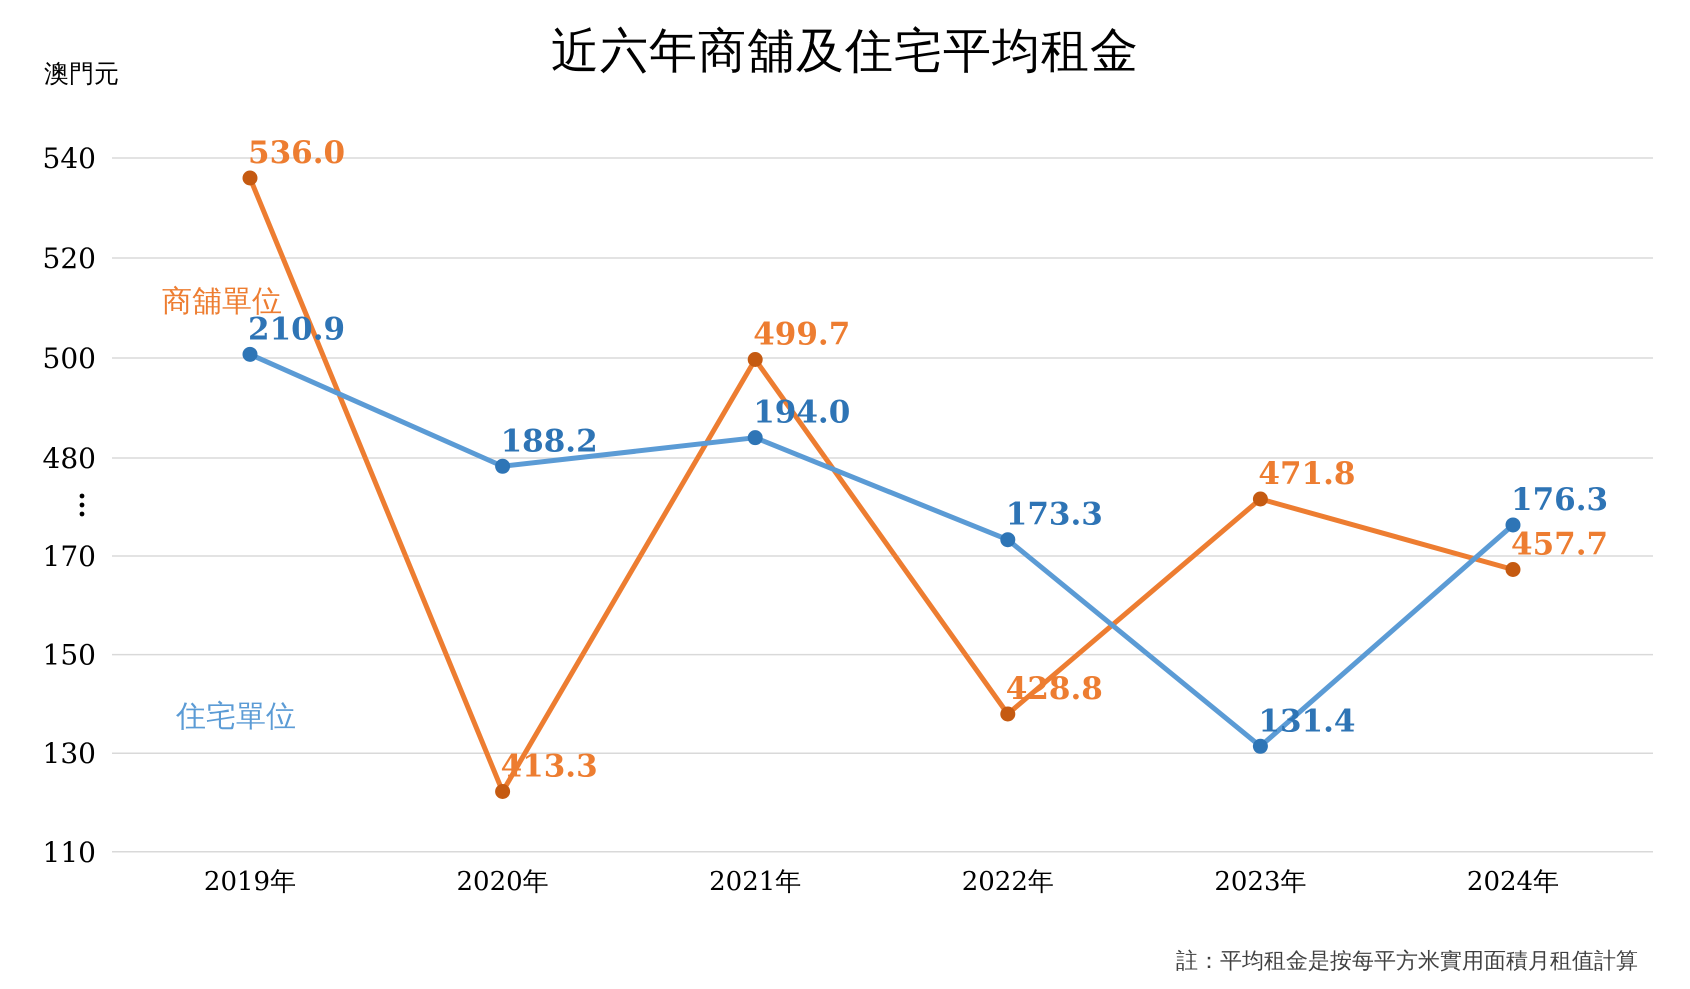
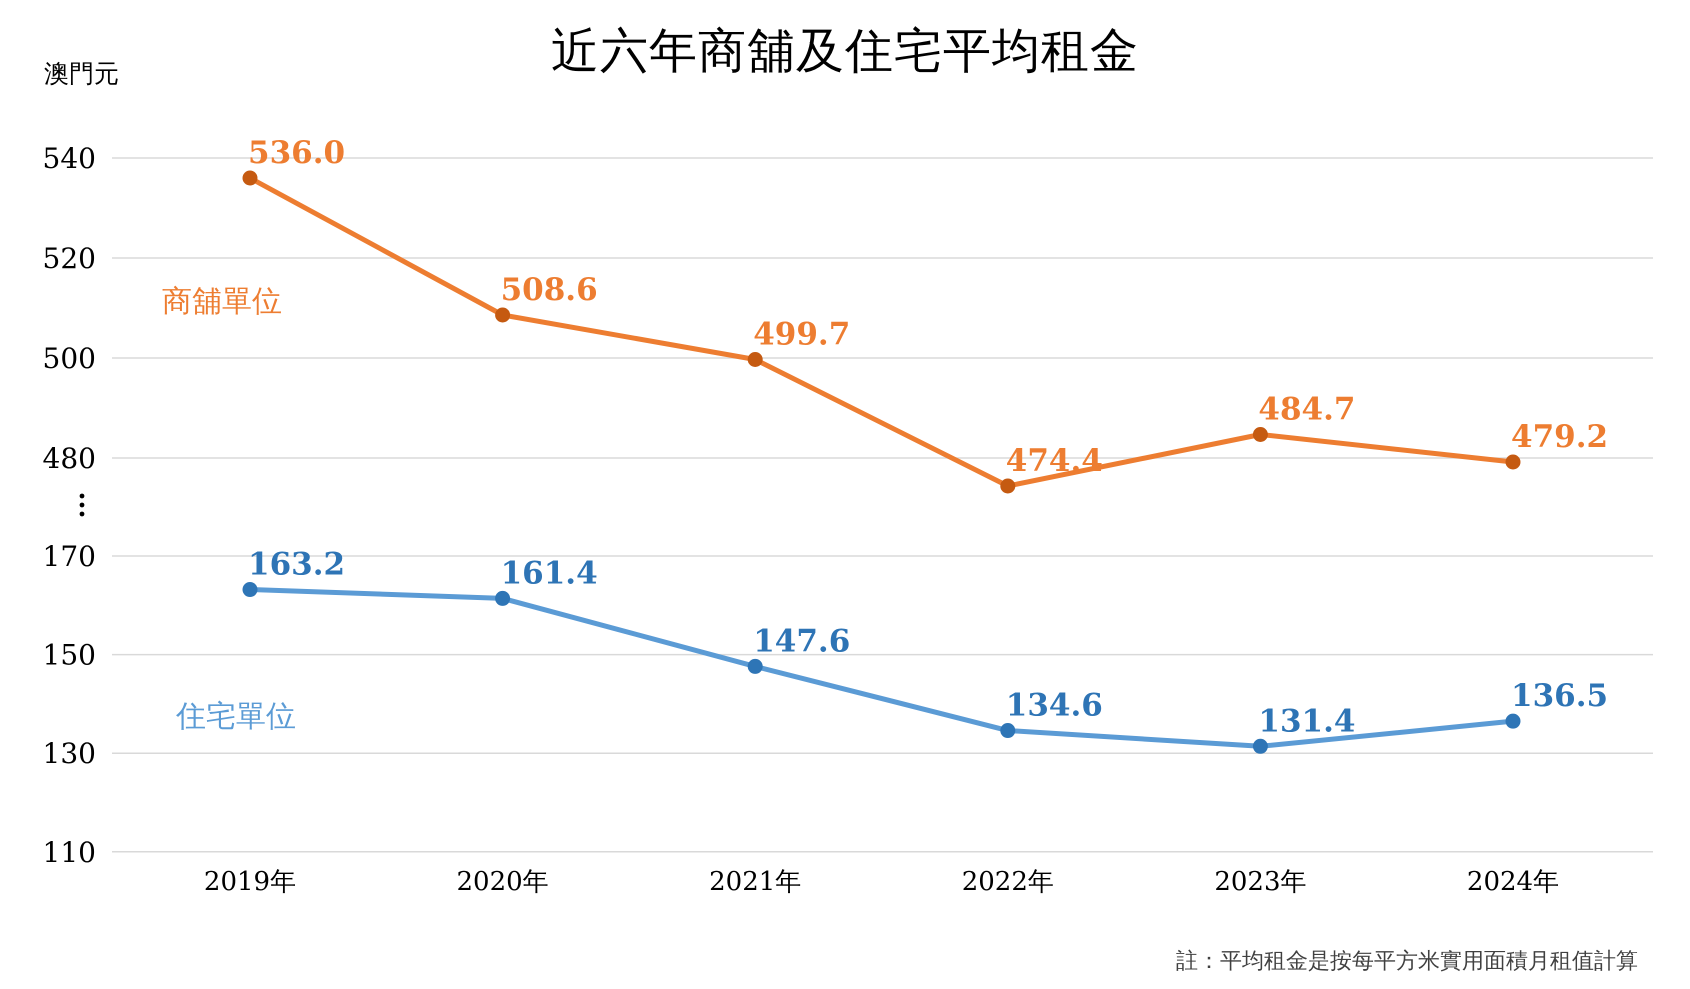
住宅單位/2019年: 210.9 -> 163.2
商舖單位/2020年: 413.3 -> 508.6
住宅單位/2020年: 188.2 -> 161.4
住宅單位/2021年: 194.0 -> 147.6
商舖單位/2022年: 428.8 -> 474.4
住宅單位/2022年: 173.3 -> 134.6
商舖單位/2023年: 471.8 -> 484.7
商舖單位/2024年: 457.7 -> 479.2
住宅單位/2024年: 176.3 -> 136.5
